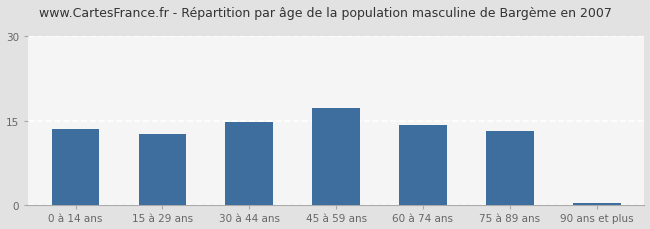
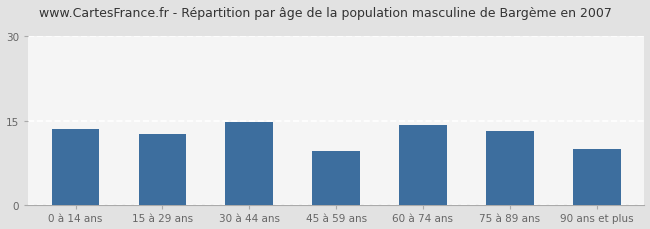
45 à 59 ans: 17.3 -> 9.6
90 ans et plus: 0.3 -> 10.0
